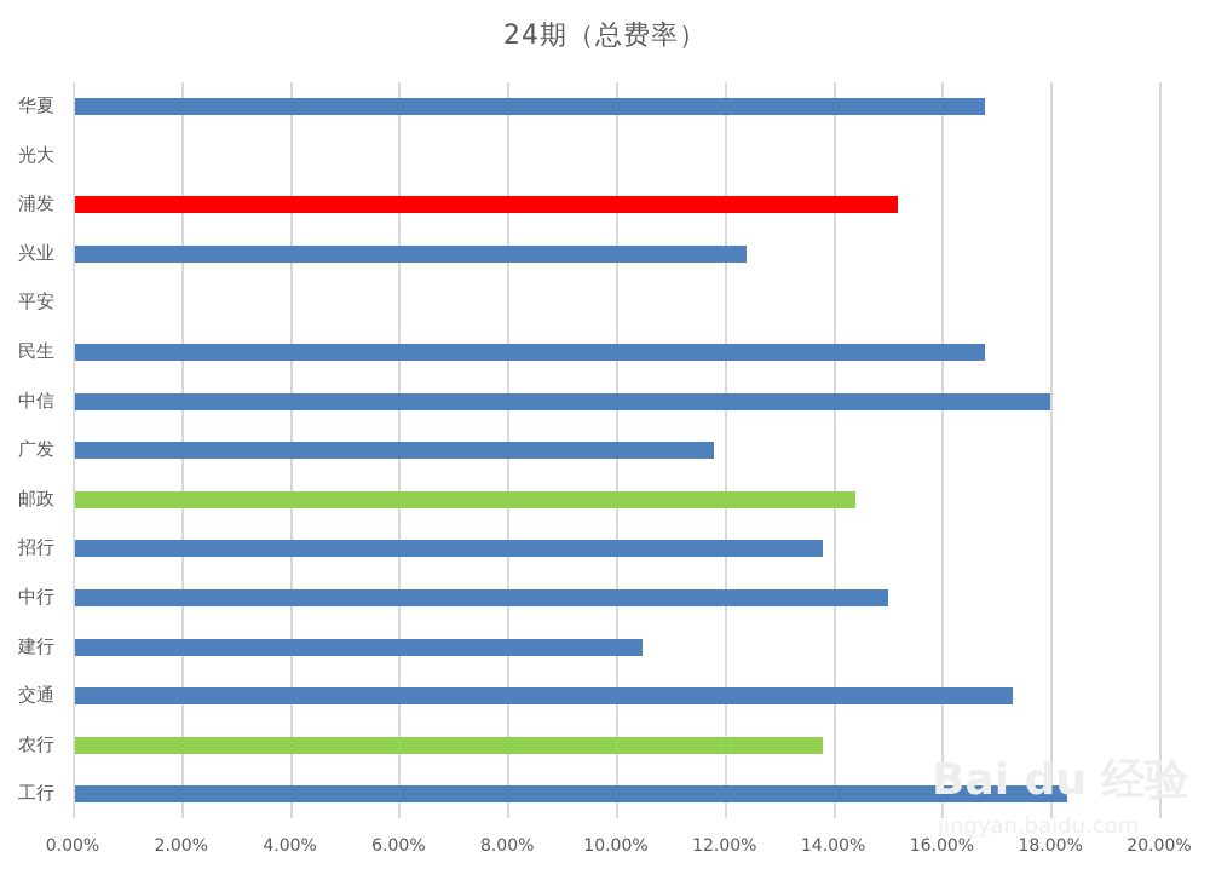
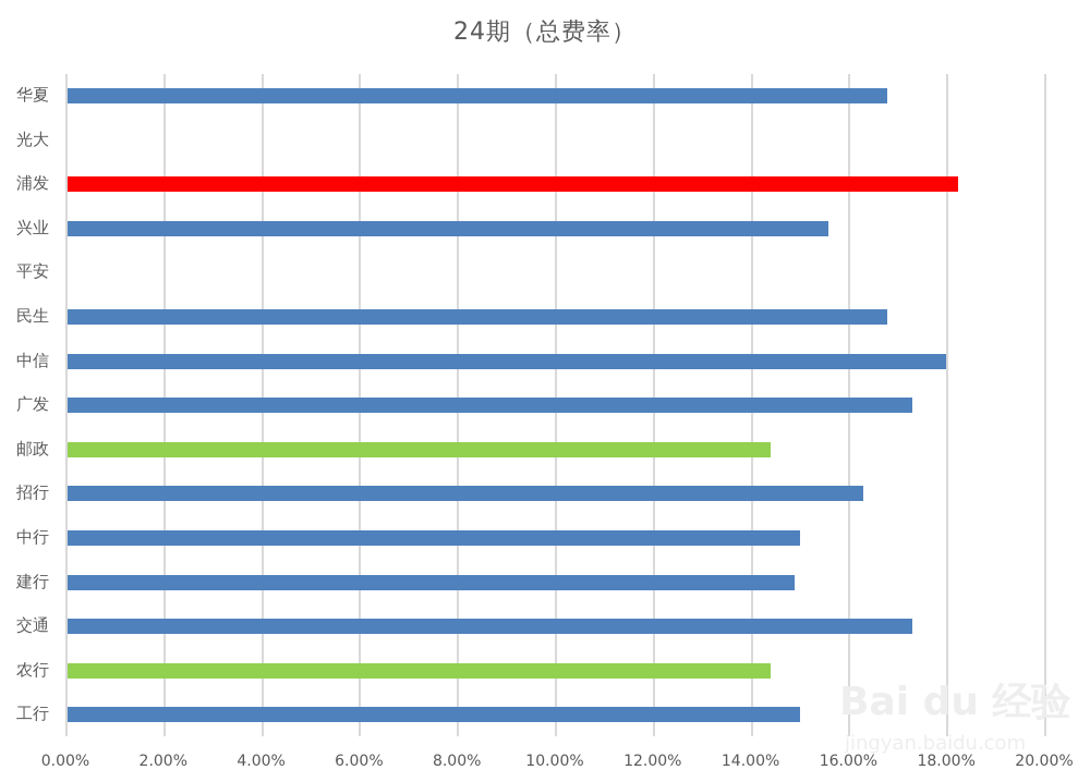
浦发: 15.2% -> 18.2%
兴业: 12.4% -> 15.6%
广发: 11.8% -> 17.3%
招行: 13.8% -> 16.3%
建行: 10.5% -> 14.9%
农行: 13.8% -> 14.4%
工行: 18.3% -> 15.0%
